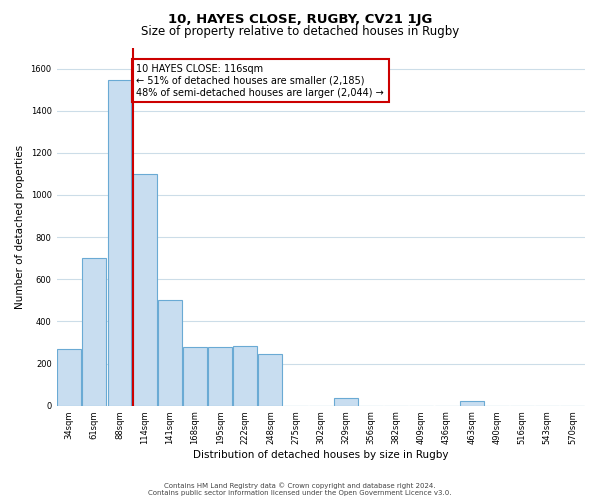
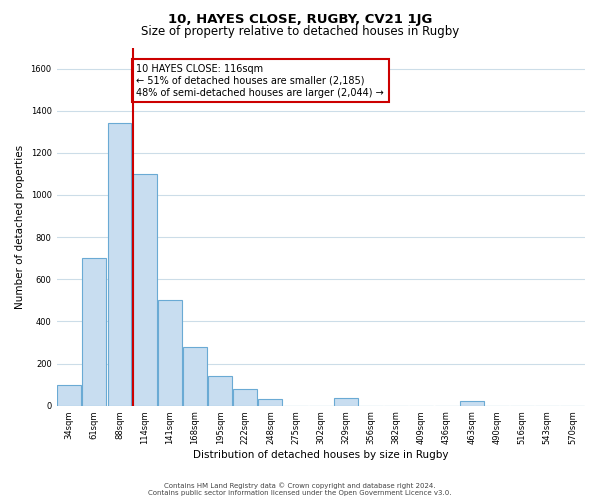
34sqm: 270 -> 100
88sqm: 1545 -> 1340
195sqm: 280 -> 140
222sqm: 285 -> 80
248sqm: 245 -> 30
